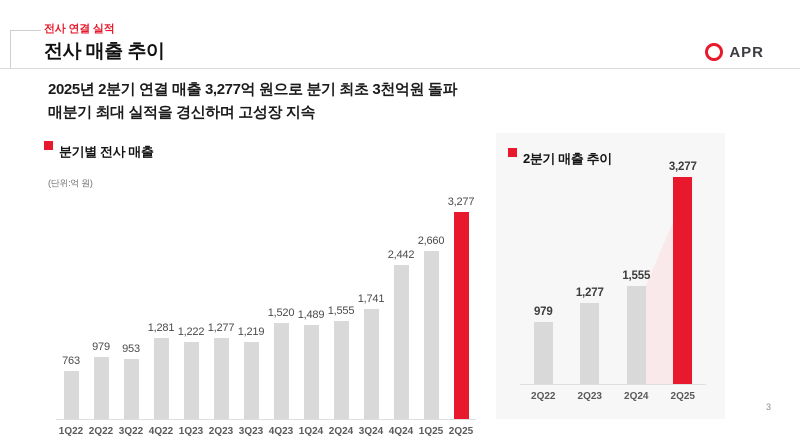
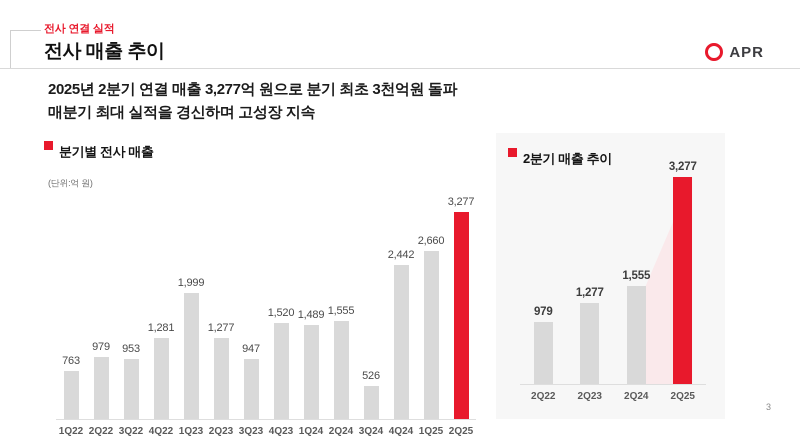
분기별 전사 매출/1Q23: 1,222 -> 1,999
분기별 전사 매출/3Q23: 1,219 -> 947
분기별 전사 매출/3Q24: 1,741 -> 526
